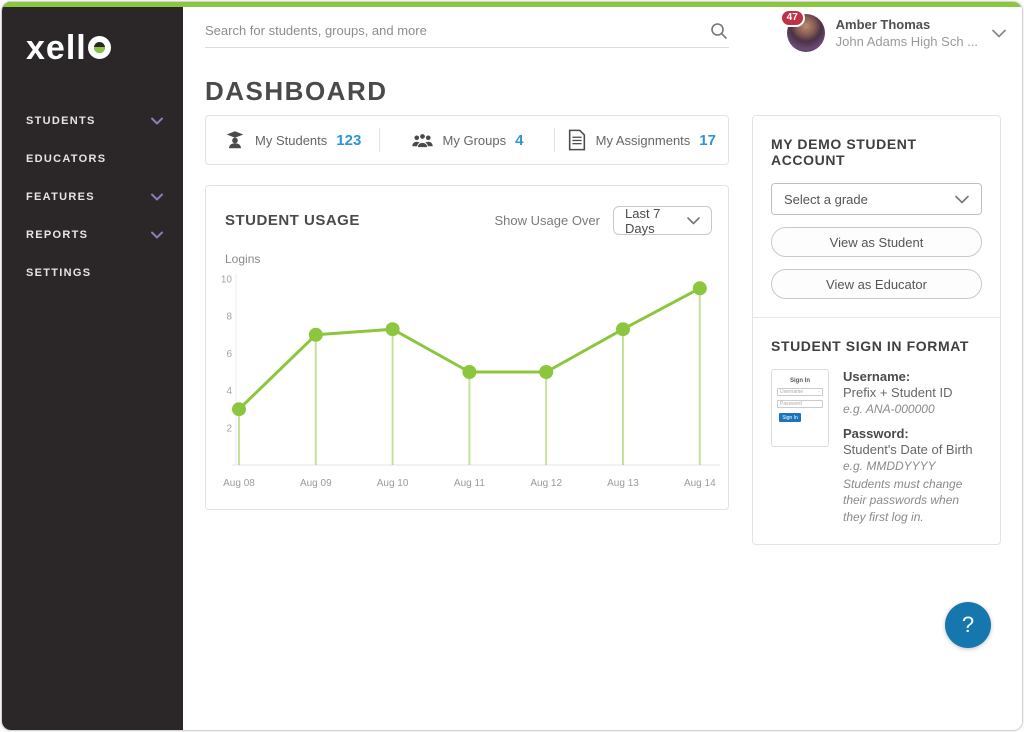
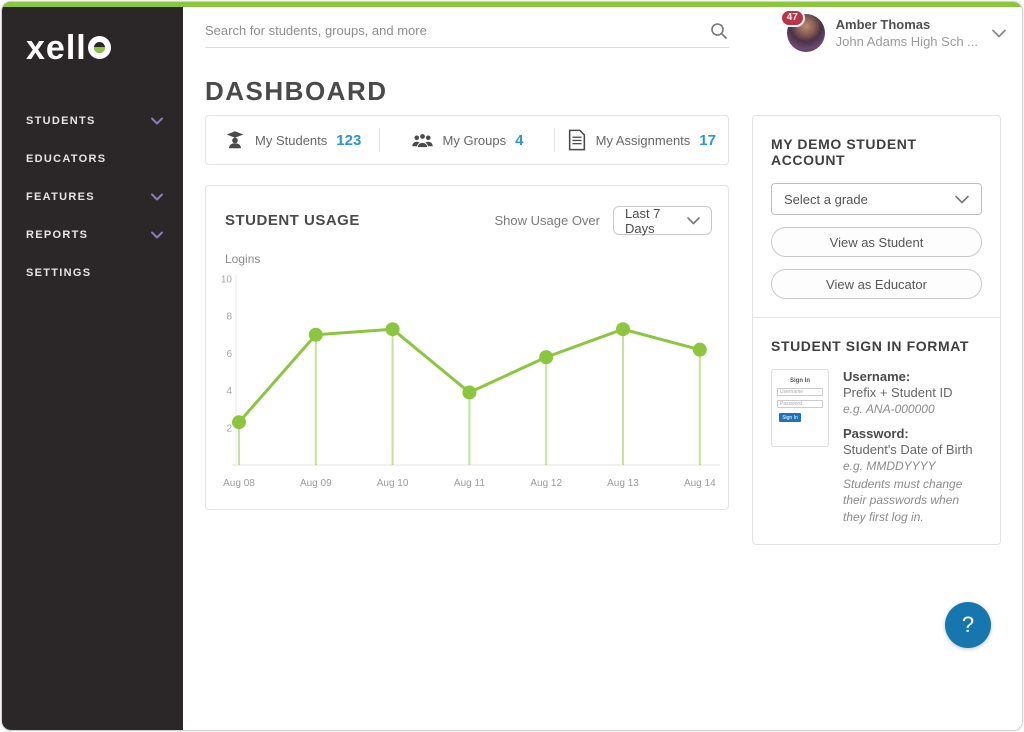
Aug 08: 3.0 -> 2.3
Aug 11: 5.0 -> 3.9
Aug 12: 5.0 -> 5.8
Aug 14: 9.5 -> 6.2
